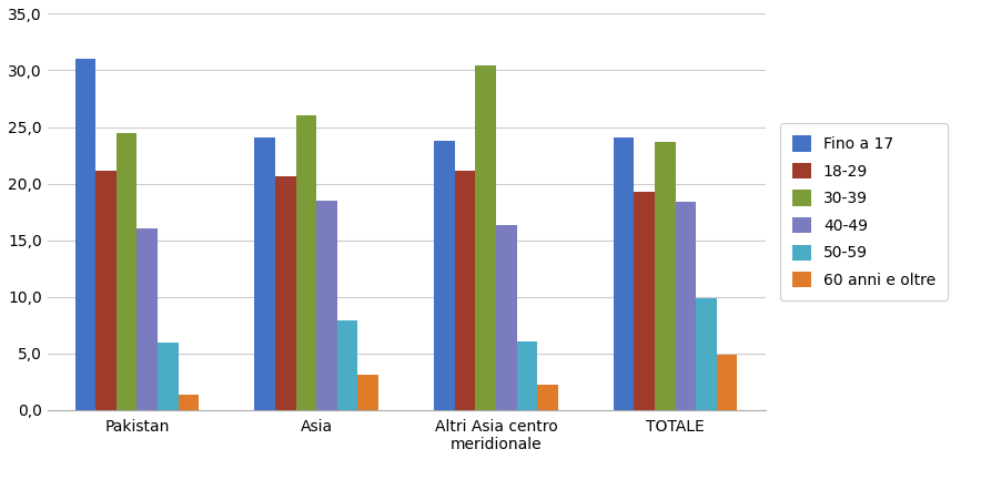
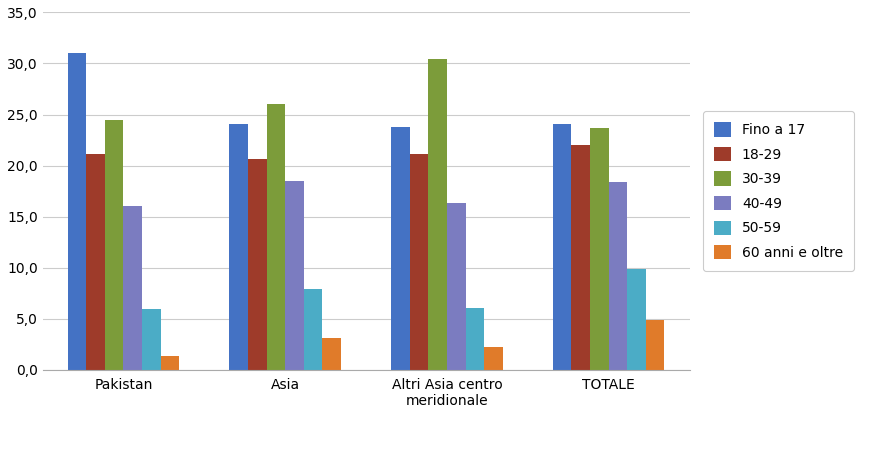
18-29/TOTALE: 19,3 -> 22,0
